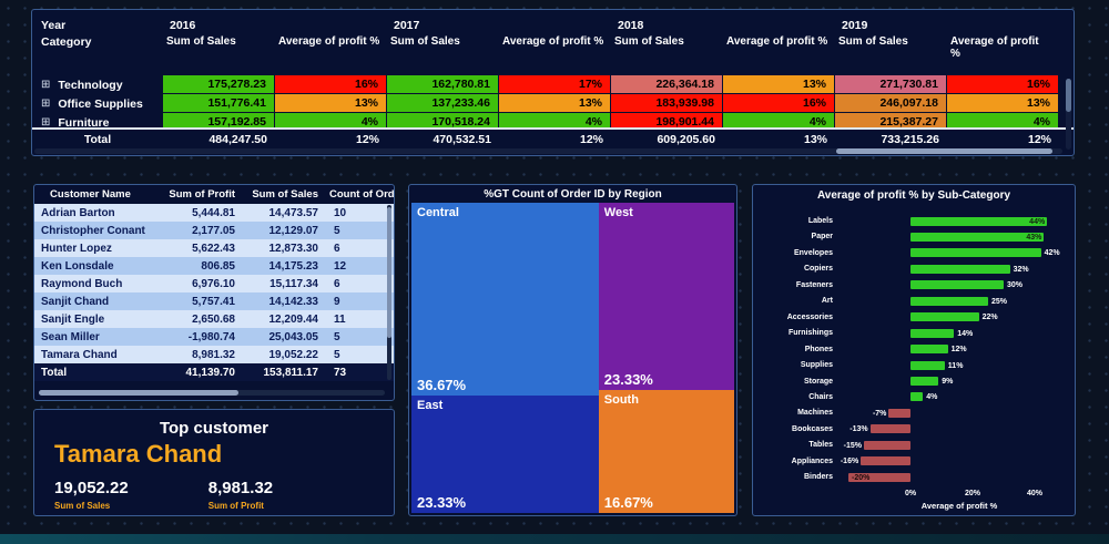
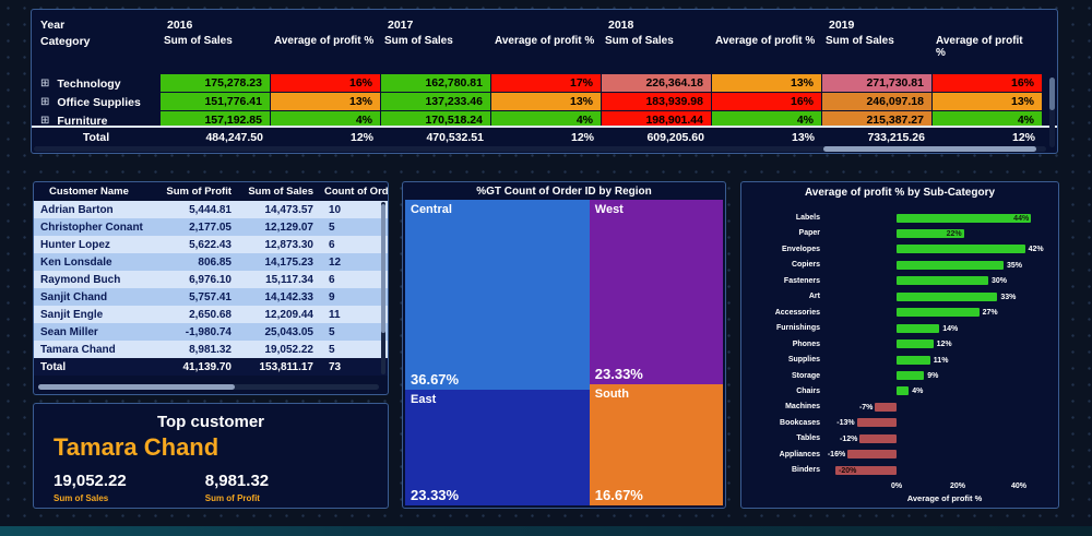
Paper: 43% -> 22%
Copiers: 32% -> 35%
Art: 25% -> 33%
Accessories: 22% -> 27%
Tables: -15% -> -12%
